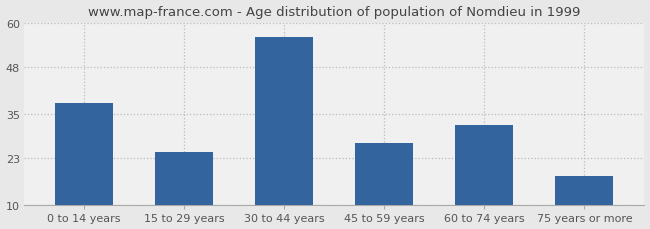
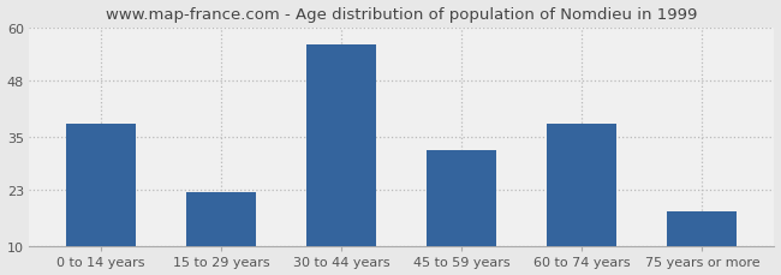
15 to 29 years: 24.5 -> 22.5
45 to 59 years: 27.0 -> 32.0
60 to 74 years: 32.0 -> 38.0
